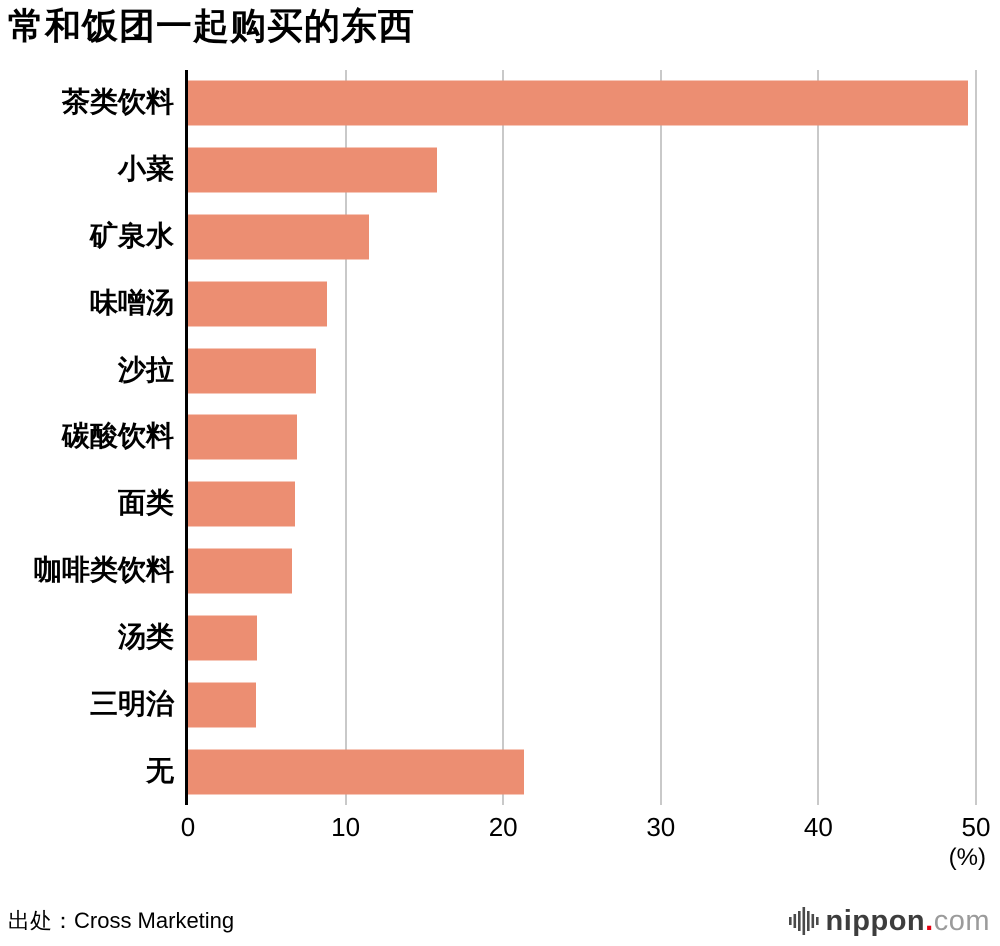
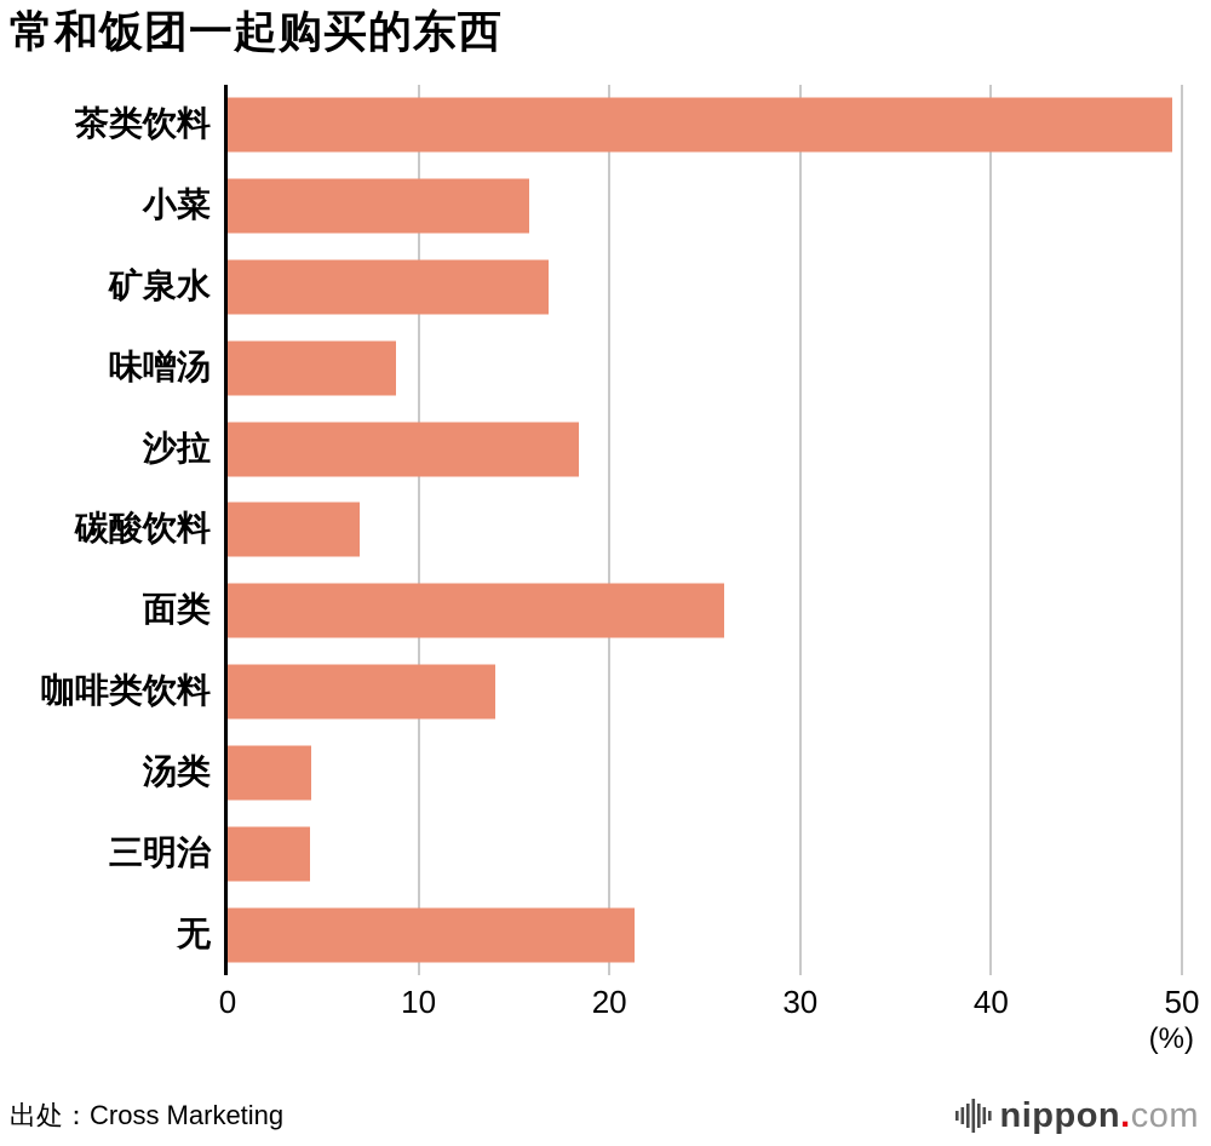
矿泉水: 11.5 -> 16.8
沙拉: 8.1 -> 18.4
面类: 6.8 -> 26.0
咖啡类饮料: 6.6 -> 14.0
